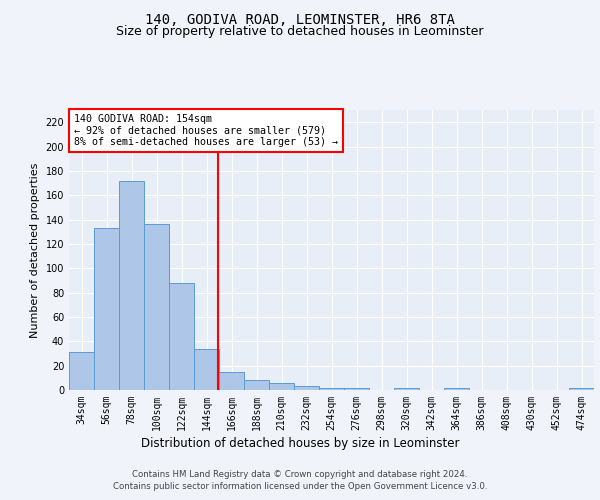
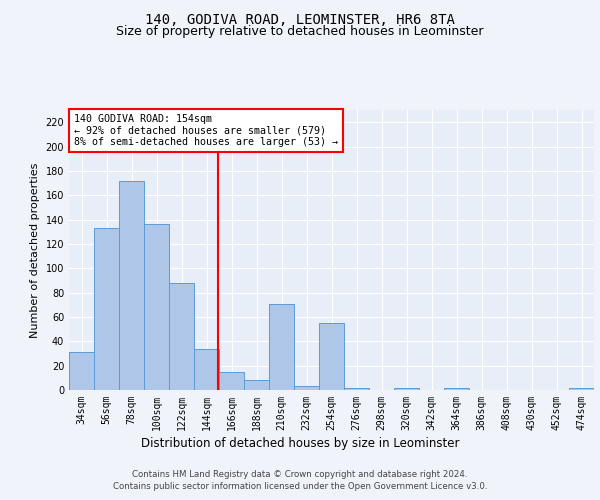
210sqm: 6 -> 71
254sqm: 2 -> 55
